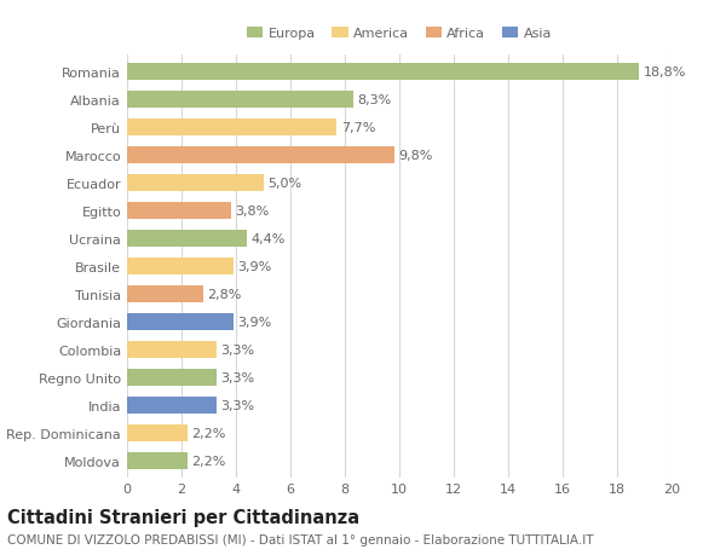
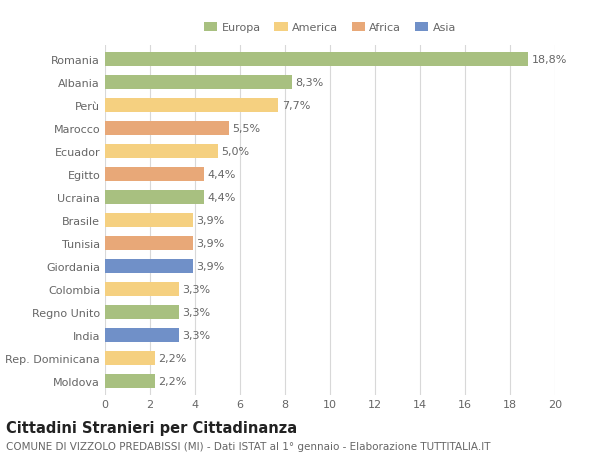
Marocco: 9,8% -> 5,5%
Egitto: 3,8% -> 4,4%
Tunisia: 2,8% -> 3,9%
